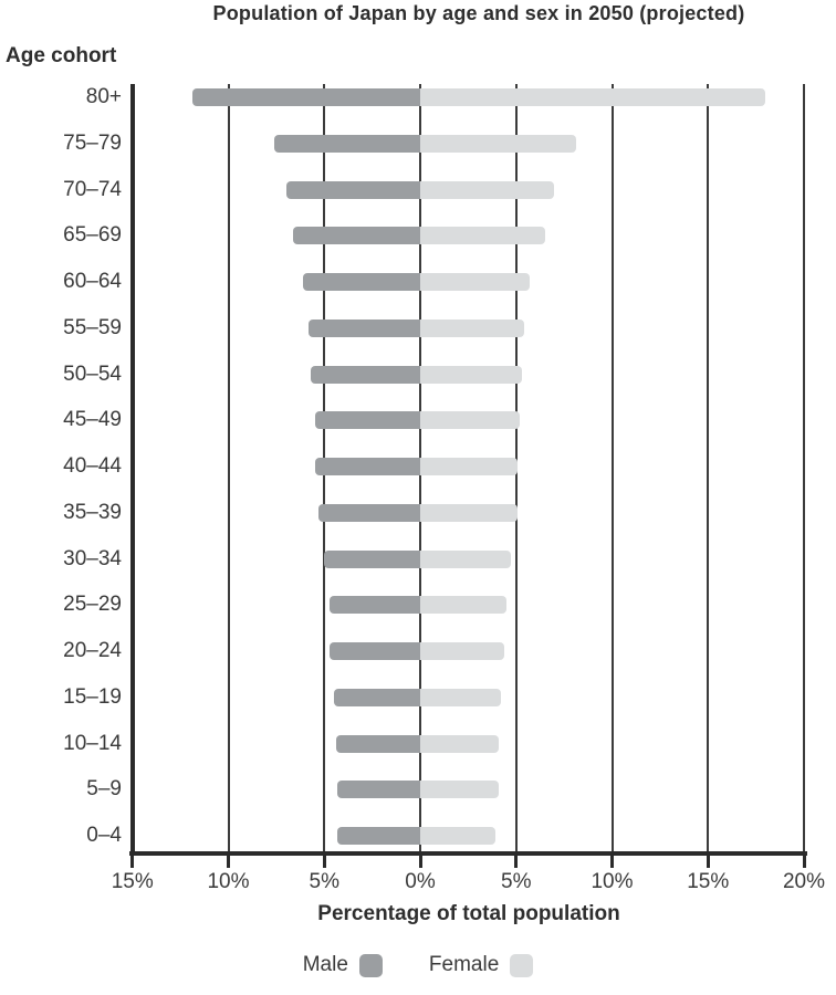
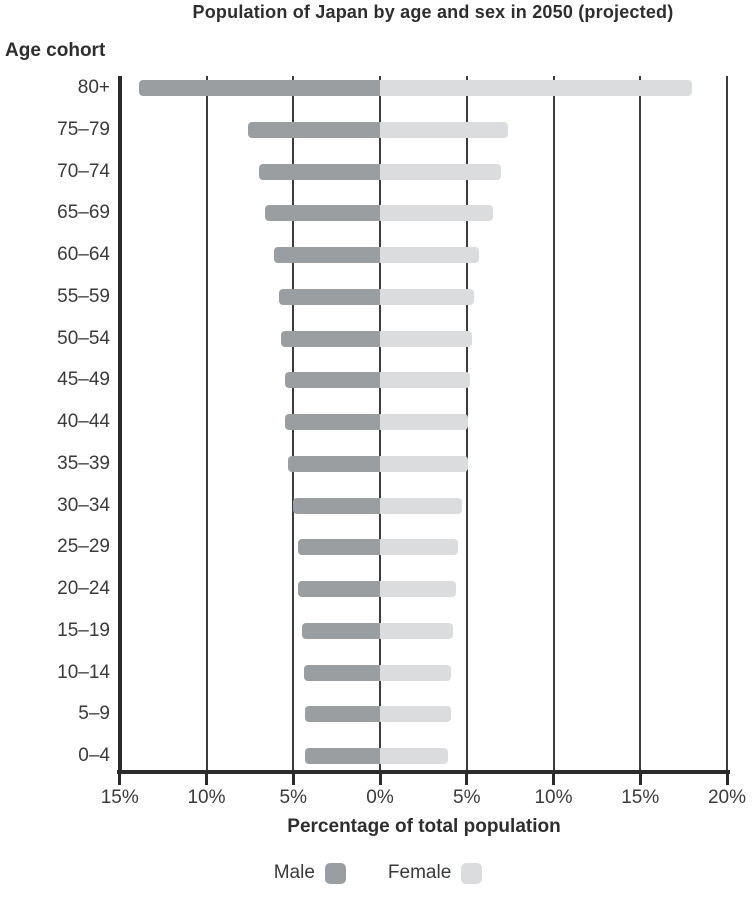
Male/80+: 11.9% -> 13.9%
Female/75–79: 8.1% -> 7.4%
